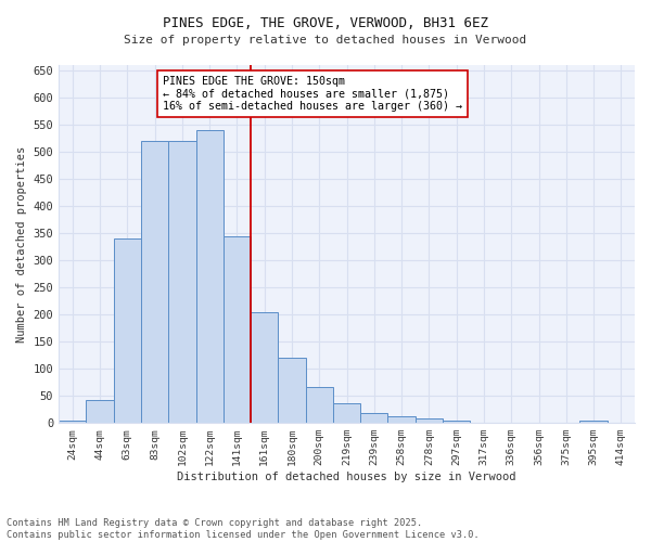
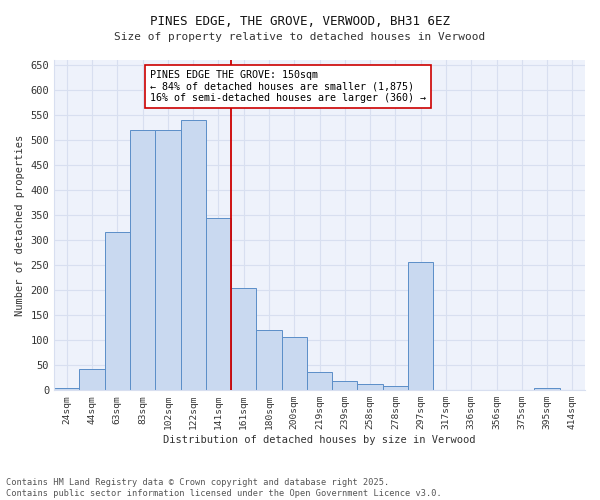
63sqm: 340 -> 316
200sqm: 67 -> 106
297sqm: 5 -> 256
